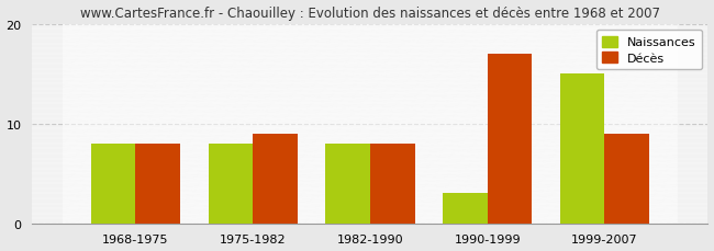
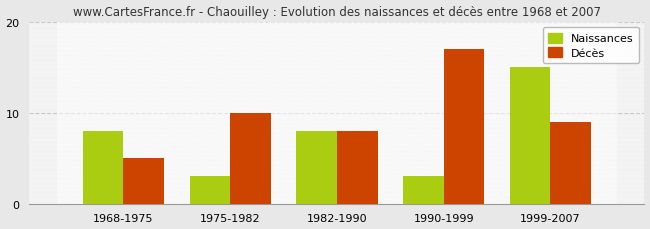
Décès/1968-1975: 8 -> 5
Naissances/1975-1982: 8 -> 3
Décès/1975-1982: 9 -> 10
